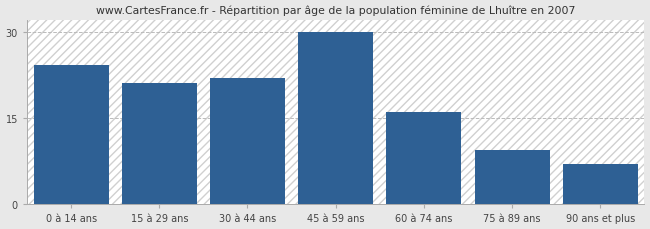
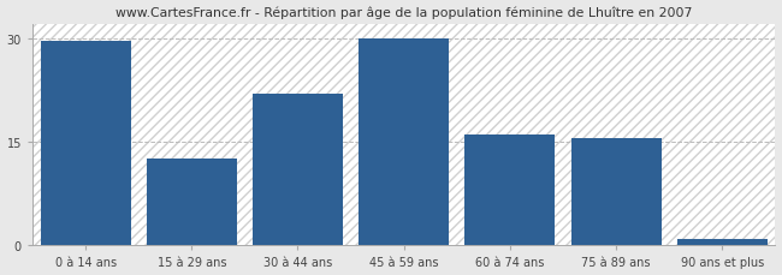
0 à 14 ans: 24.2 -> 29.5
15 à 29 ans: 21.0 -> 12.5
75 à 89 ans: 9.4 -> 15.5
90 ans et plus: 7.0 -> 1.0
